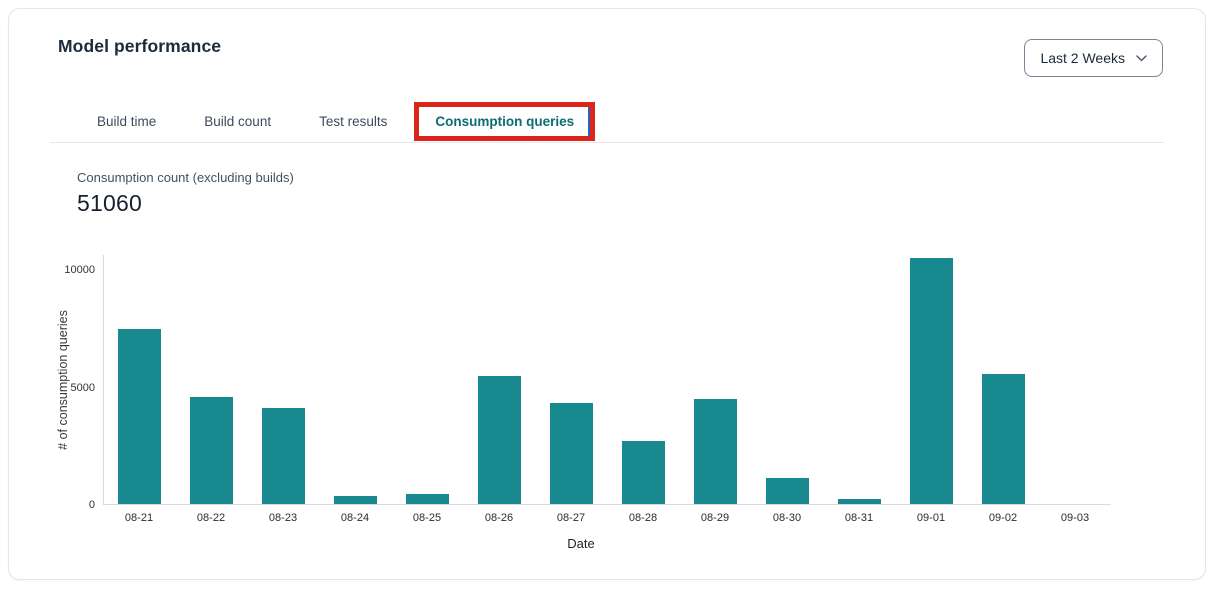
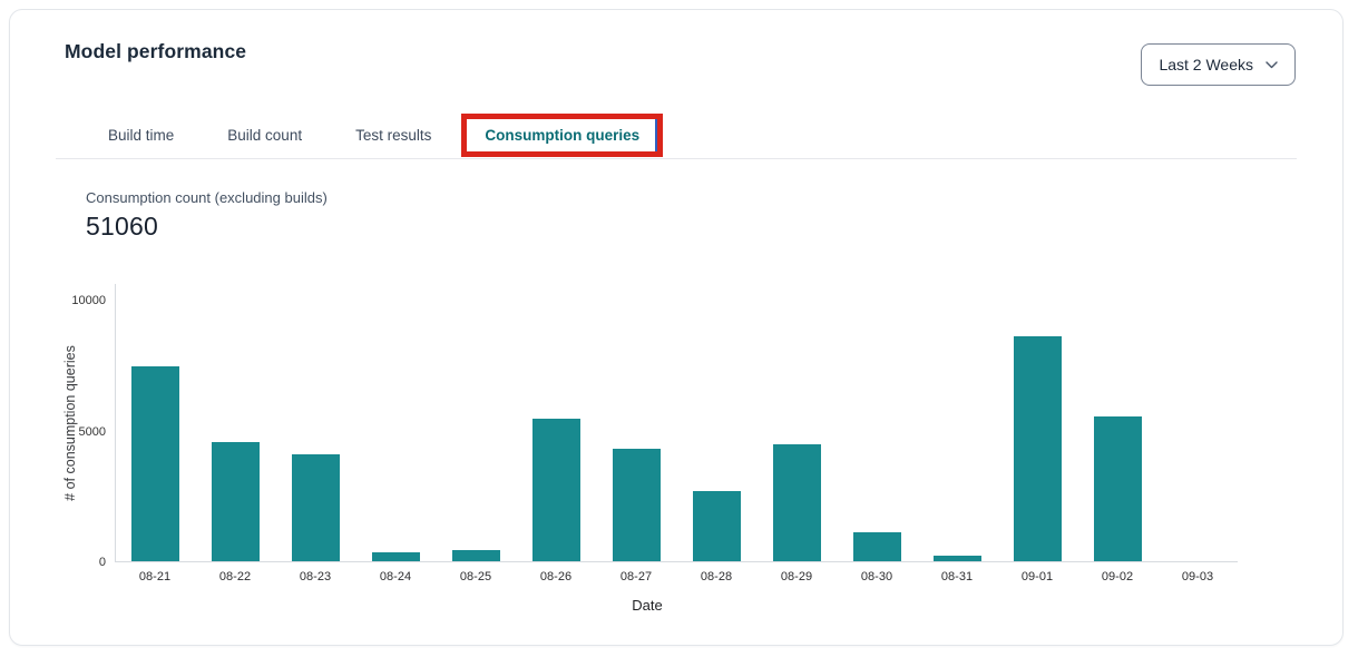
09-01: 10400 -> 8600
